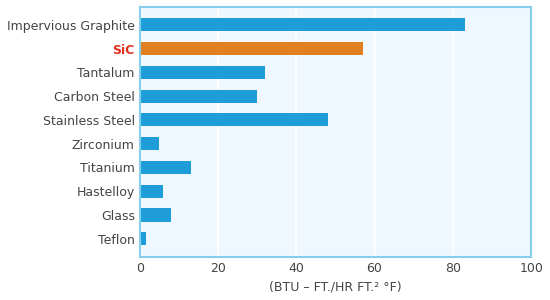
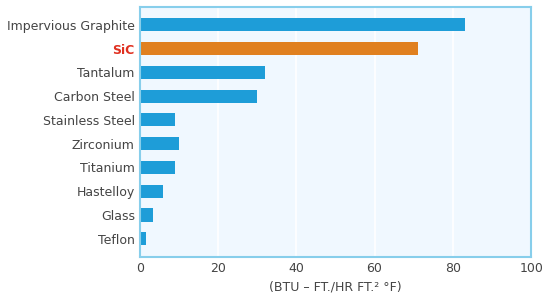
SiC: 57.0 -> 71.0
Stainless Steel: 48.0 -> 9.0
Zirconium: 5.0 -> 10.0
Titanium: 13.0 -> 9.0
Glass: 8.0 -> 3.5
